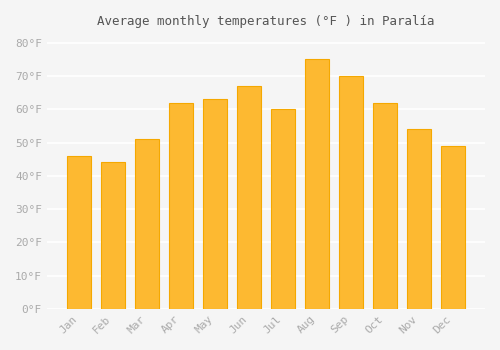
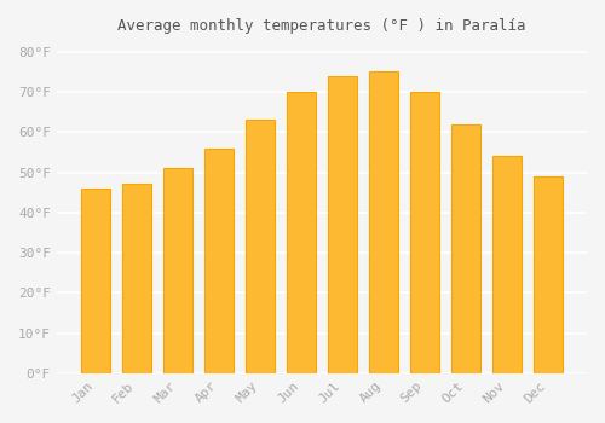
Feb: 44°F -> 47°F
Apr: 62°F -> 56°F
Jun: 67°F -> 70°F
Jul: 60°F -> 74°F
